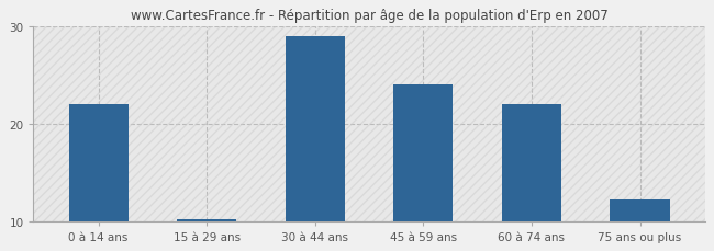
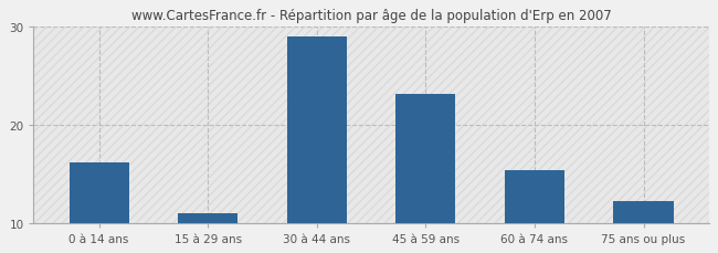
0 à 14 ans: 22.0 -> 16.2
15 à 29 ans: 10.2 -> 11.0
45 à 59 ans: 24.0 -> 23.2
60 à 74 ans: 22.0 -> 15.4
